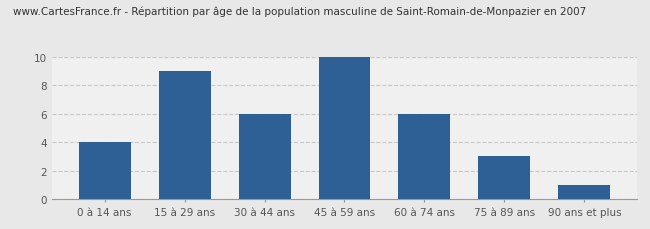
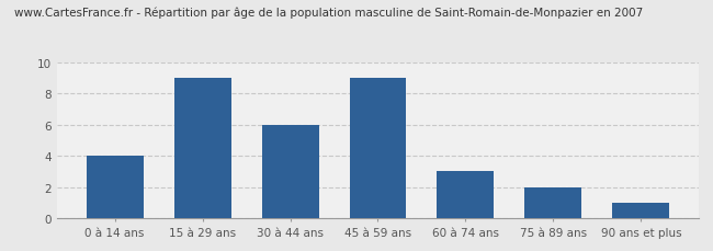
45 à 59 ans: 10 -> 9
60 à 74 ans: 6 -> 3
75 à 89 ans: 3 -> 2
